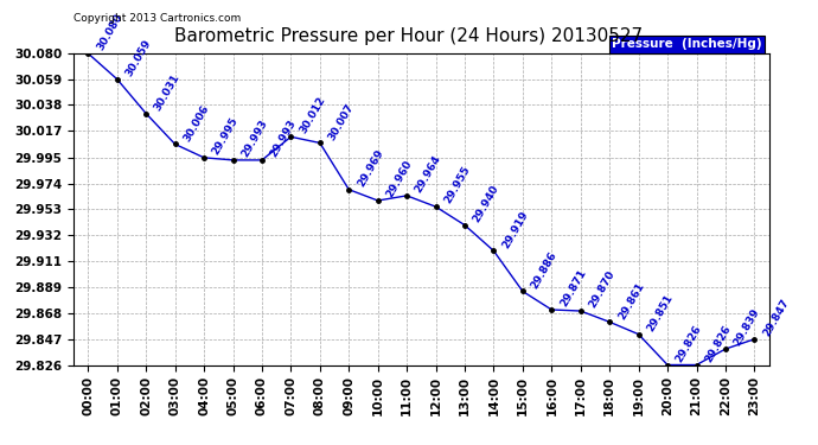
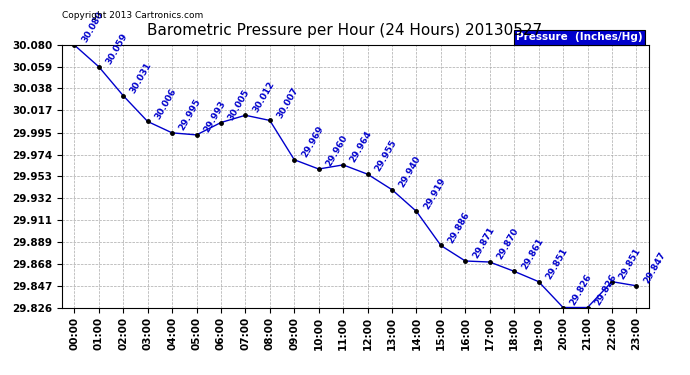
06:00: 29.993 -> 30.005
22:00: 29.839 -> 29.851
